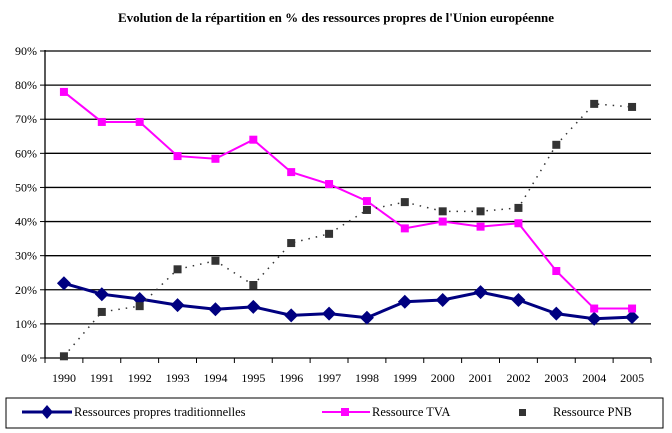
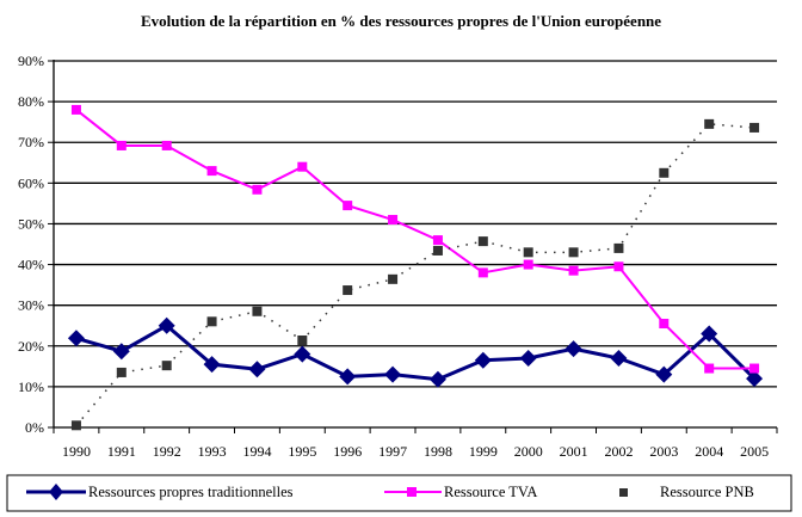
Ressources propres traditionnelles/1992: 17% -> 25%
Ressource TVA/1993: 59% -> 63%
Ressources propres traditionnelles/1995: 15% -> 18%
Ressources propres traditionnelles/2004: 12% -> 23%
